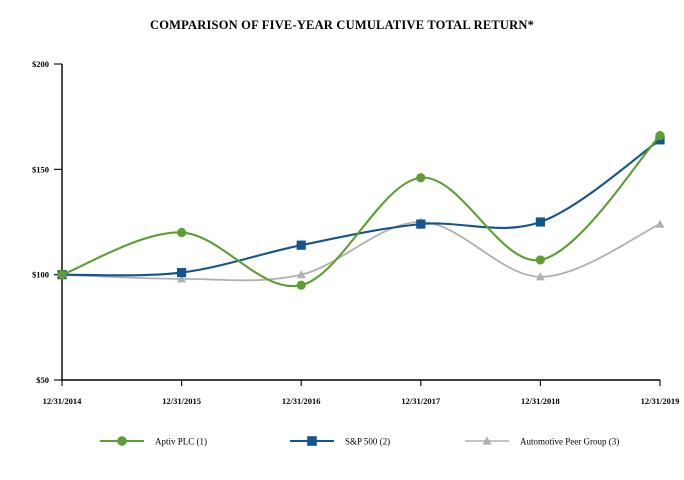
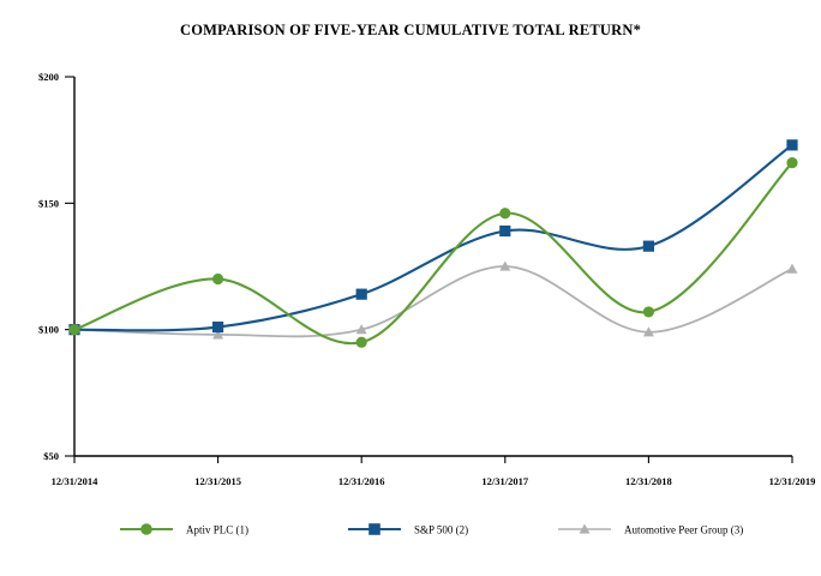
S&P 500 (2)/12/31/2017: $124 -> $139
S&P 500 (2)/12/31/2018: $125 -> $133
S&P 500 (2)/12/31/2019: $164 -> $173
